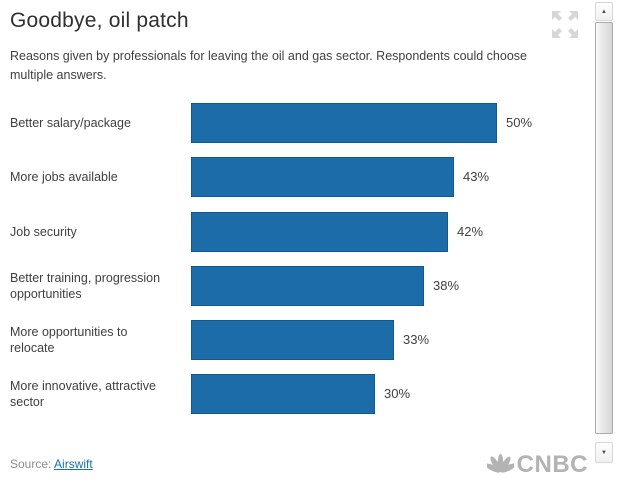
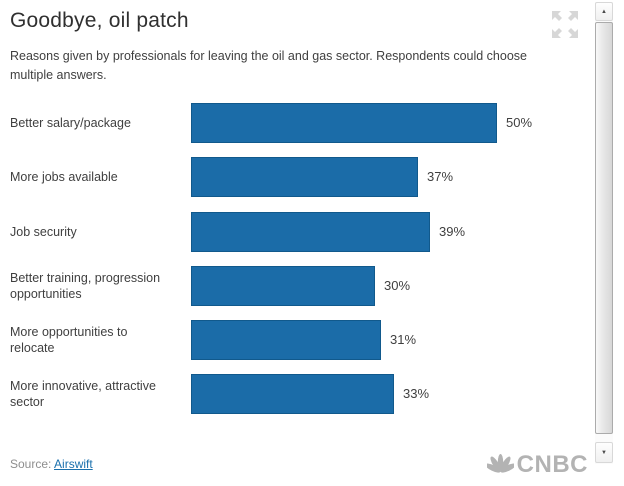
More jobs available: 43% -> 37%
Job security: 42% -> 39%
Better training, progression opportunities: 38% -> 30%
More opportunities to relocate: 33% -> 31%
More innovative, attractive sector: 30% -> 33%
